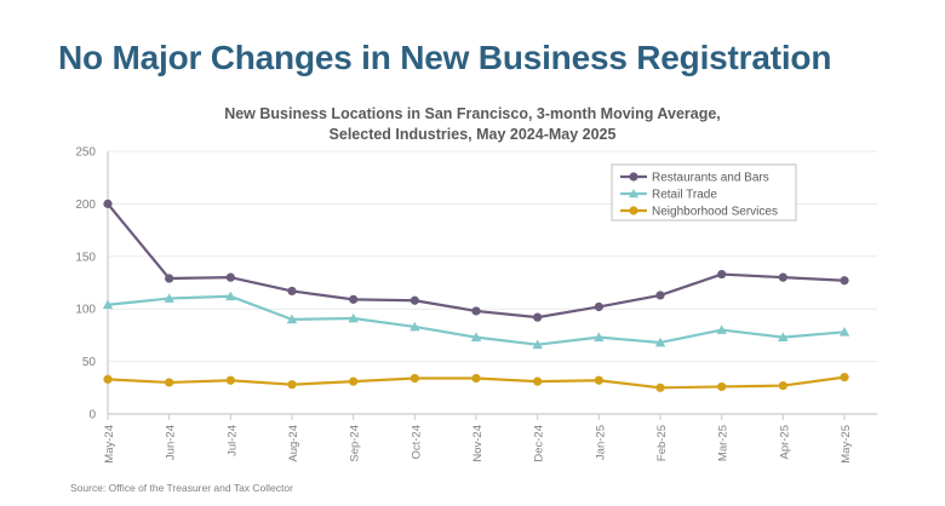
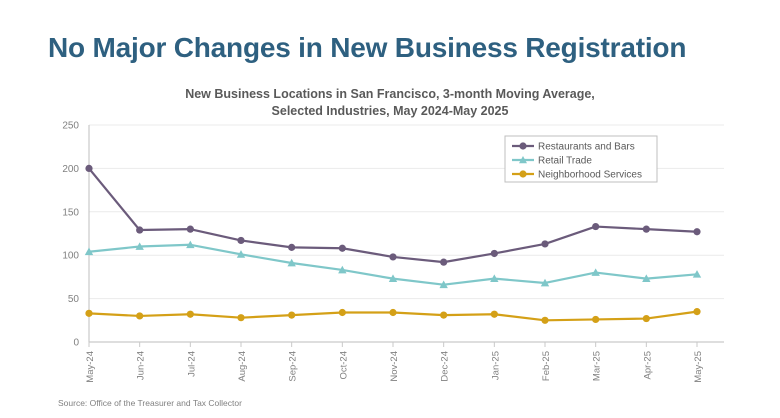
Retail Trade/Aug-24: 90 -> 100
